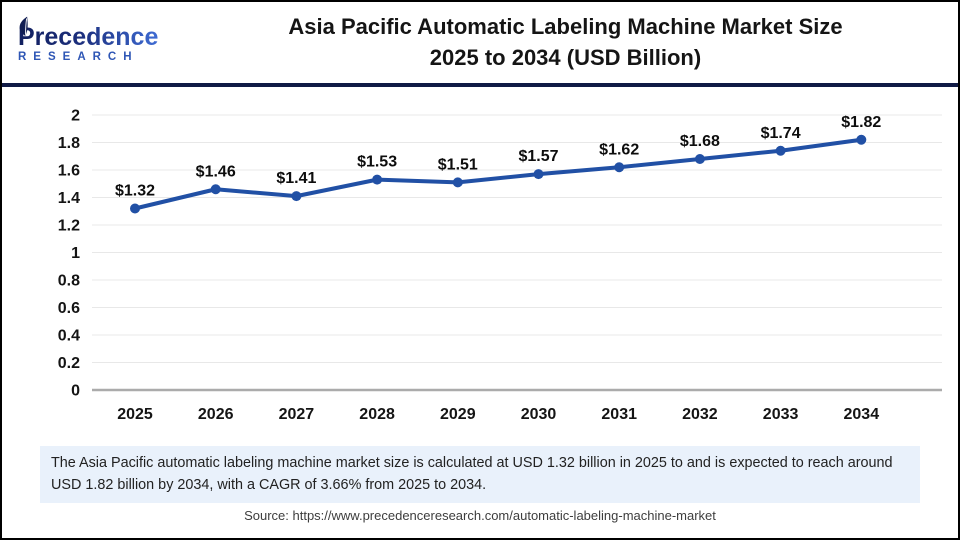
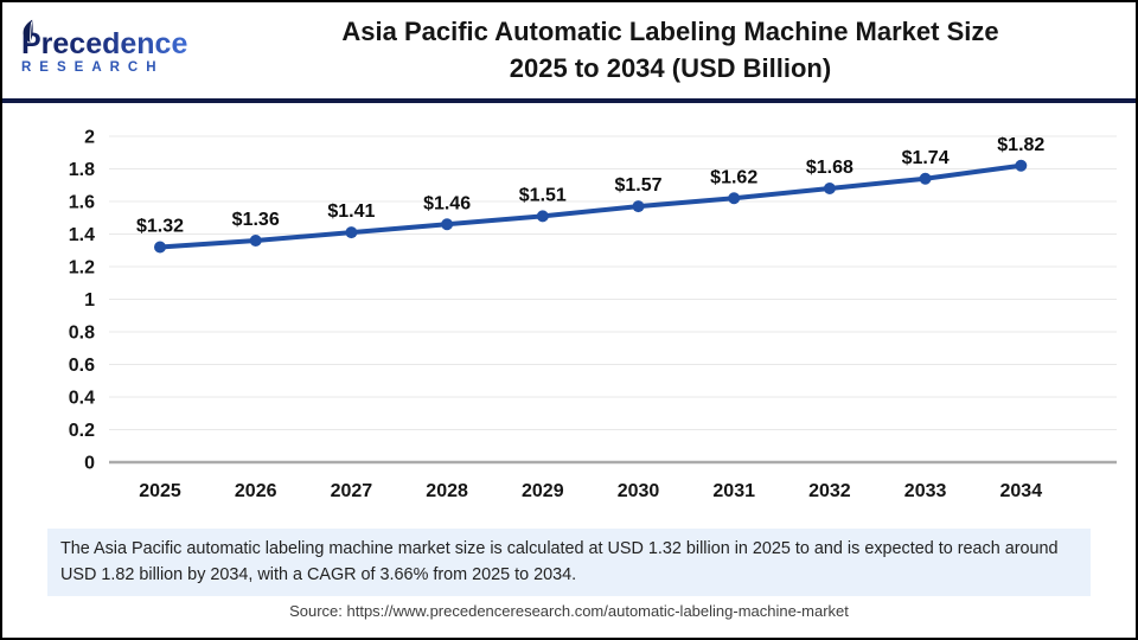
2026: $1.46 -> $1.36
2028: $1.53 -> $1.46
